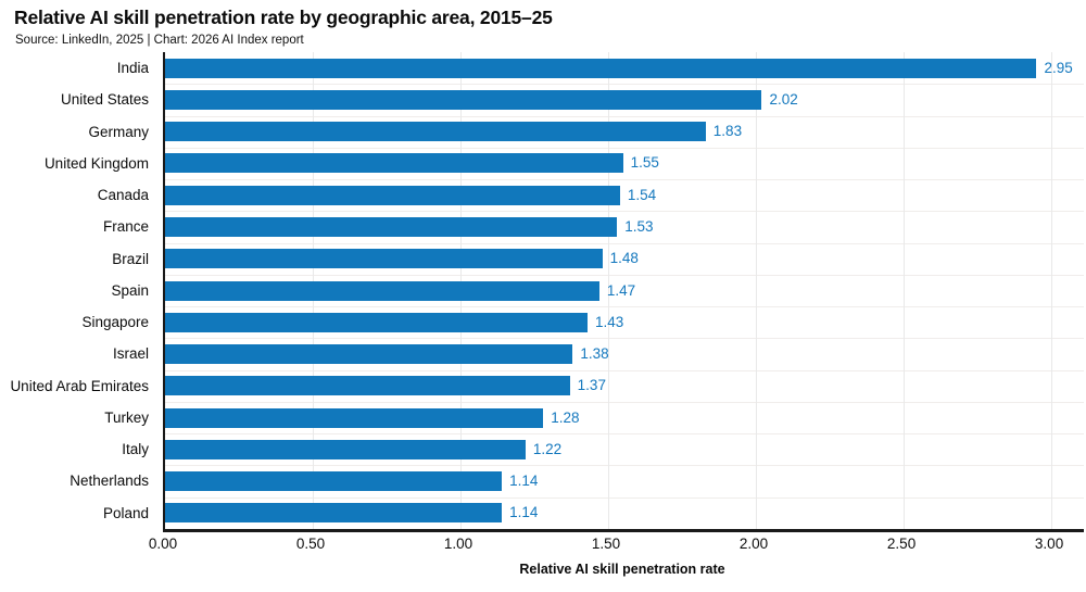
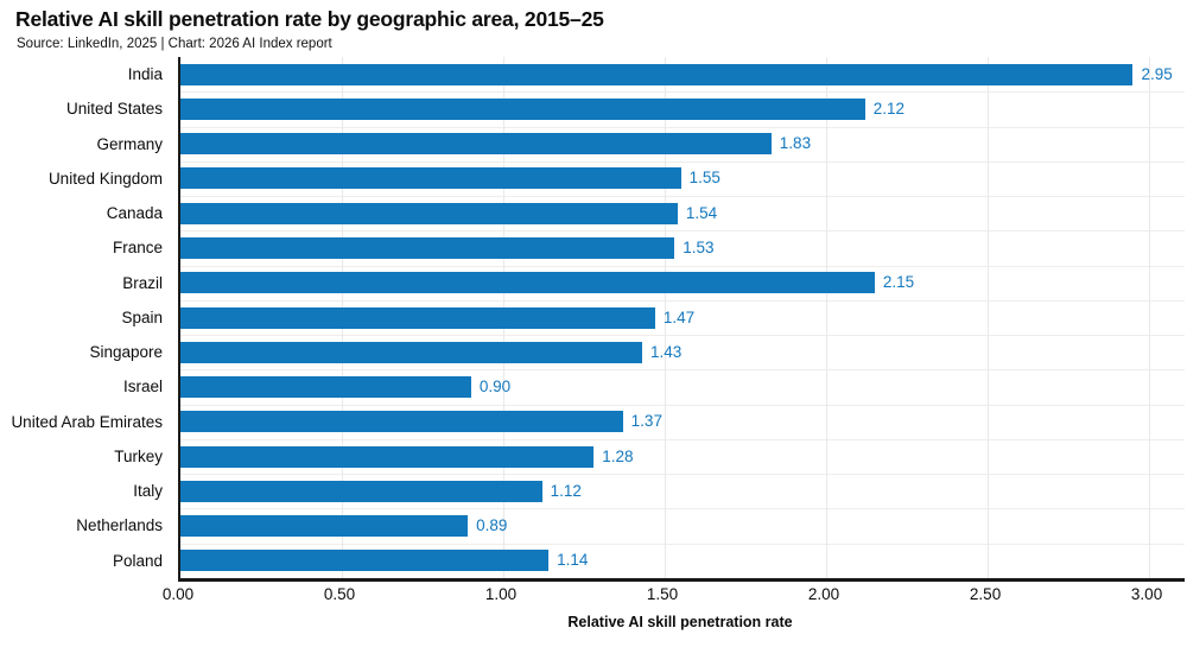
United States: 2.02 -> 2.12
Brazil: 1.48 -> 2.15
Israel: 1.38 -> 0.90
Italy: 1.22 -> 1.12
Netherlands: 1.14 -> 0.89
